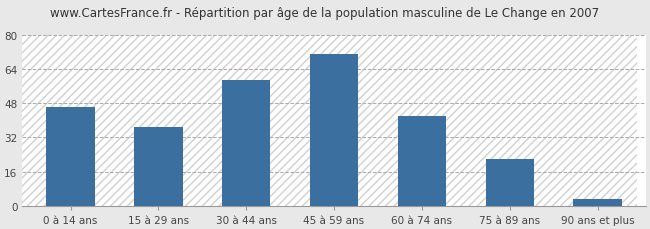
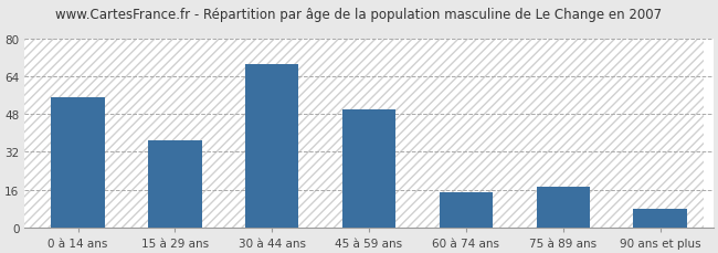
0 à 14 ans: 46 -> 55
30 à 44 ans: 59 -> 69
45 à 59 ans: 71 -> 50
60 à 74 ans: 42 -> 15
75 à 89 ans: 22 -> 17
90 ans et plus: 3 -> 8
